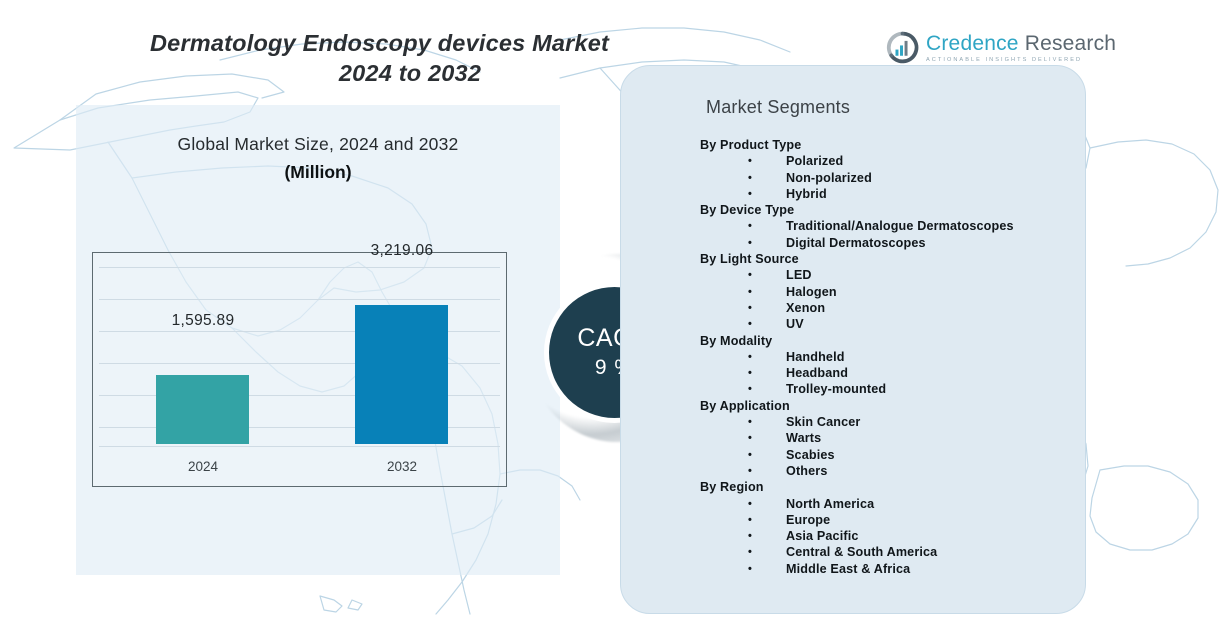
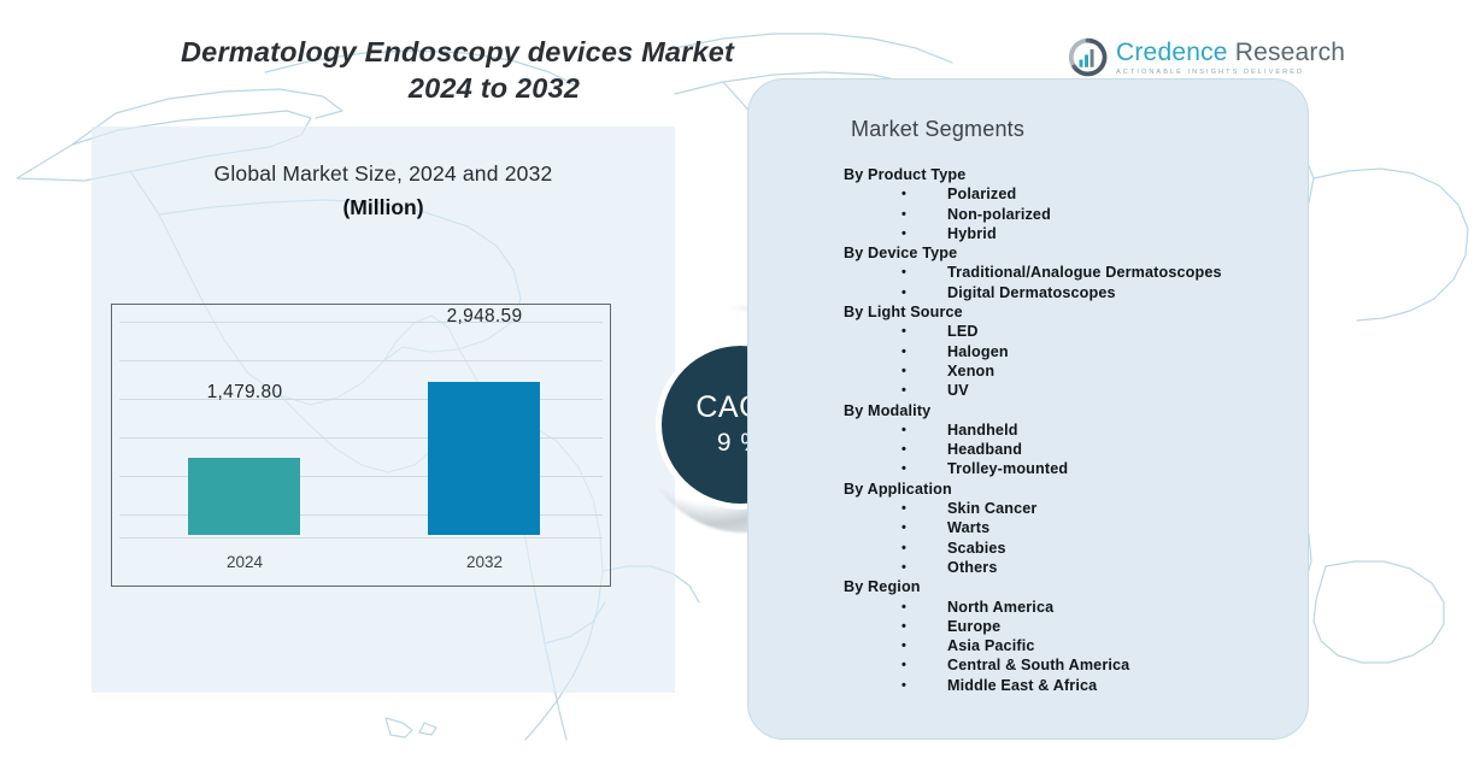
2024: 1,595.89 -> 1,479.80
2032: 3,219.06 -> 2,948.59
